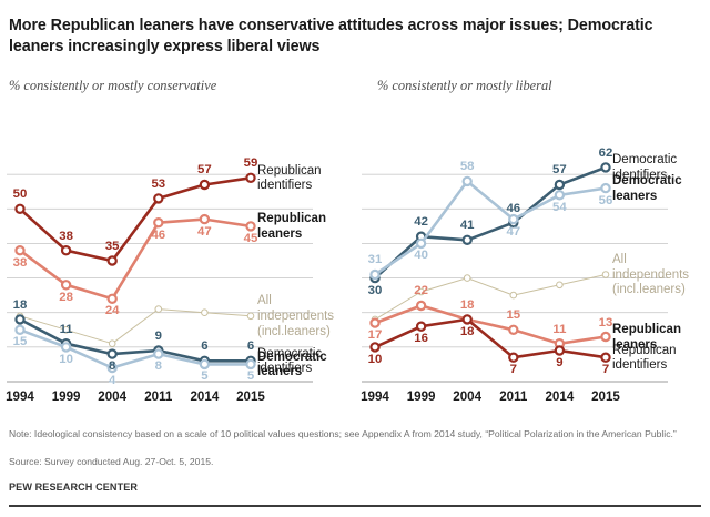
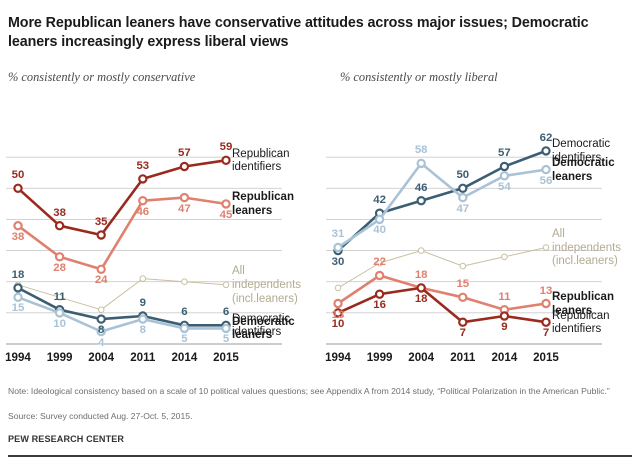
% consistently or mostly liberal/Republican leaners/1994: 17 -> 13
% consistently or mostly liberal/Democratic identifiers/2004: 41 -> 46
% consistently or mostly liberal/Democratic identifiers/2011: 46 -> 50
